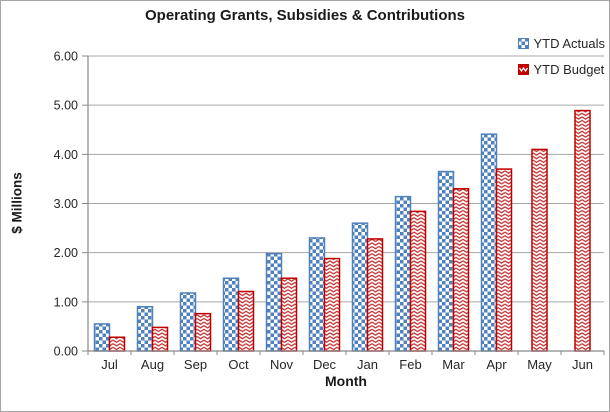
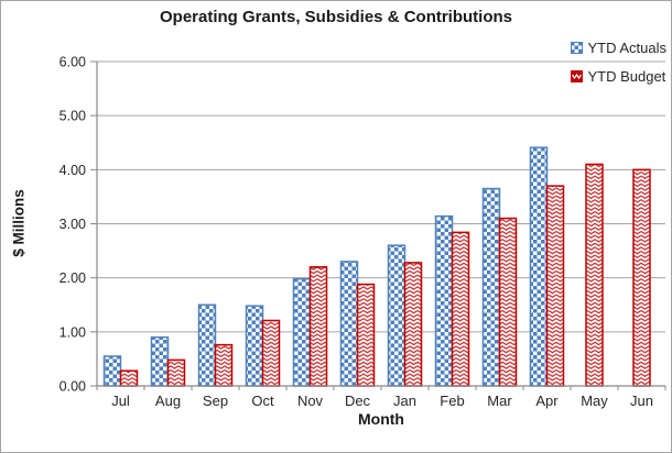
YTD Actuals/Sep: 1.2 -> 1.5
YTD Budget/Nov: 1.5 -> 2.2
YTD Budget/Mar: 3.3 -> 3.1
YTD Budget/Jun: 4.9 -> 4.0
